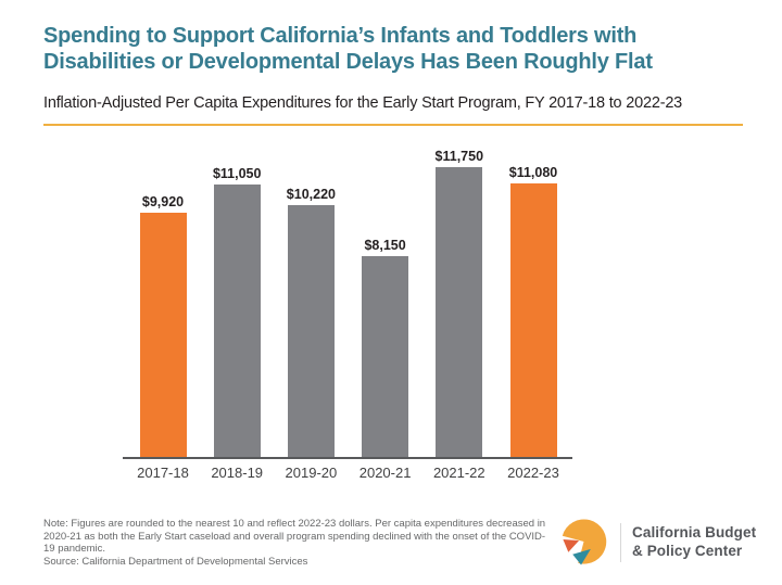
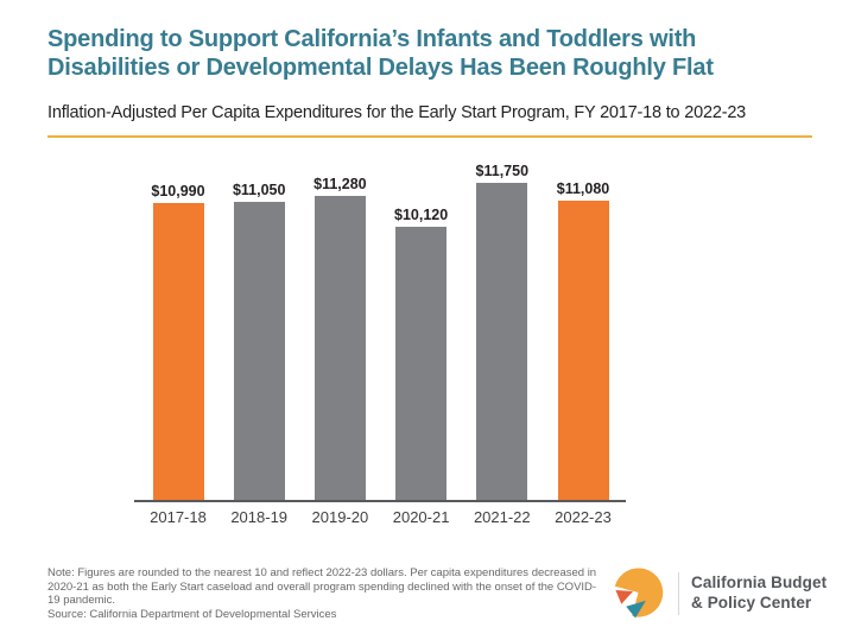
2017-18: $9,920 -> $10,990
2019-20: $10,220 -> $11,280
2020-21: $8,150 -> $10,120
